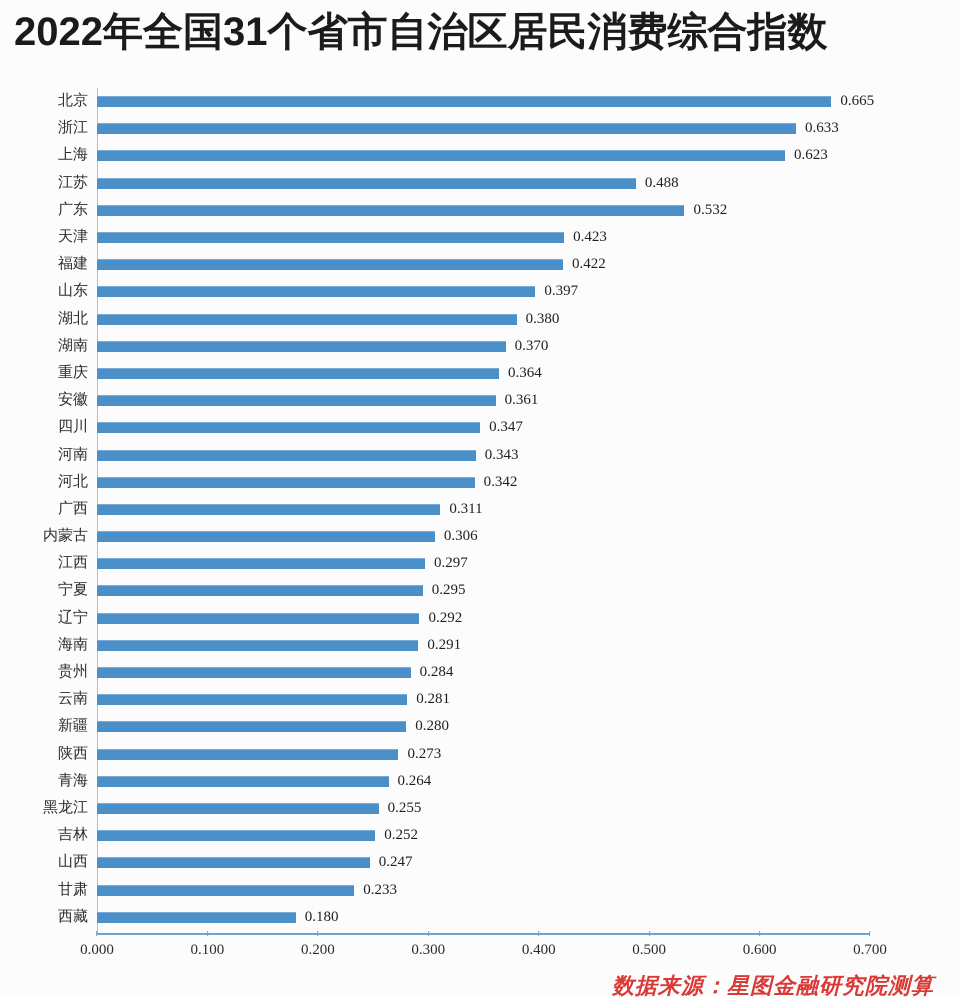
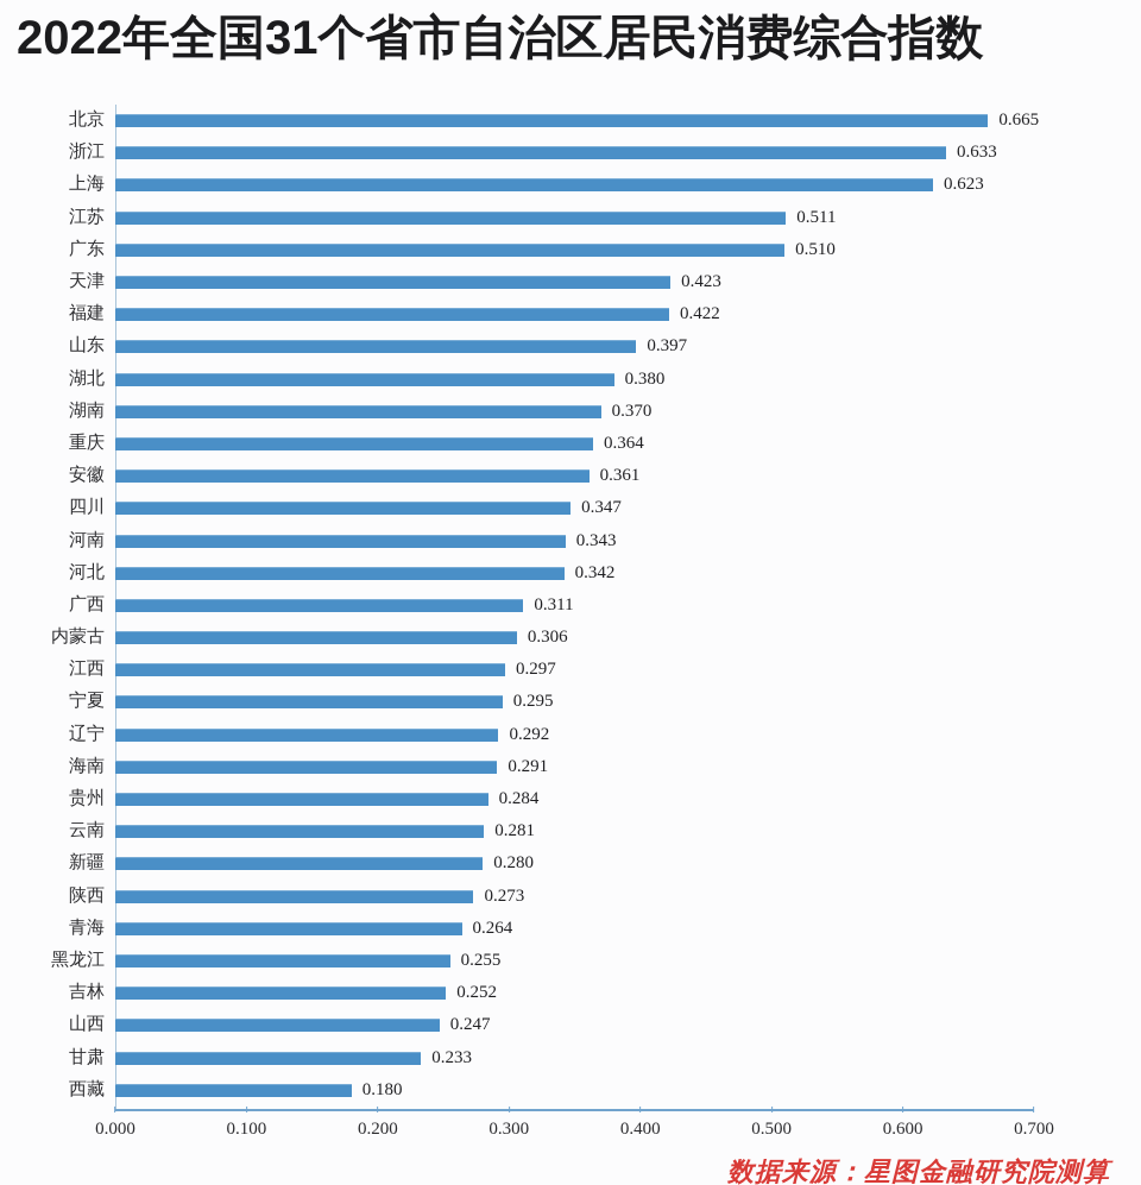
江苏: 0.488 -> 0.511
广东: 0.532 -> 0.510
